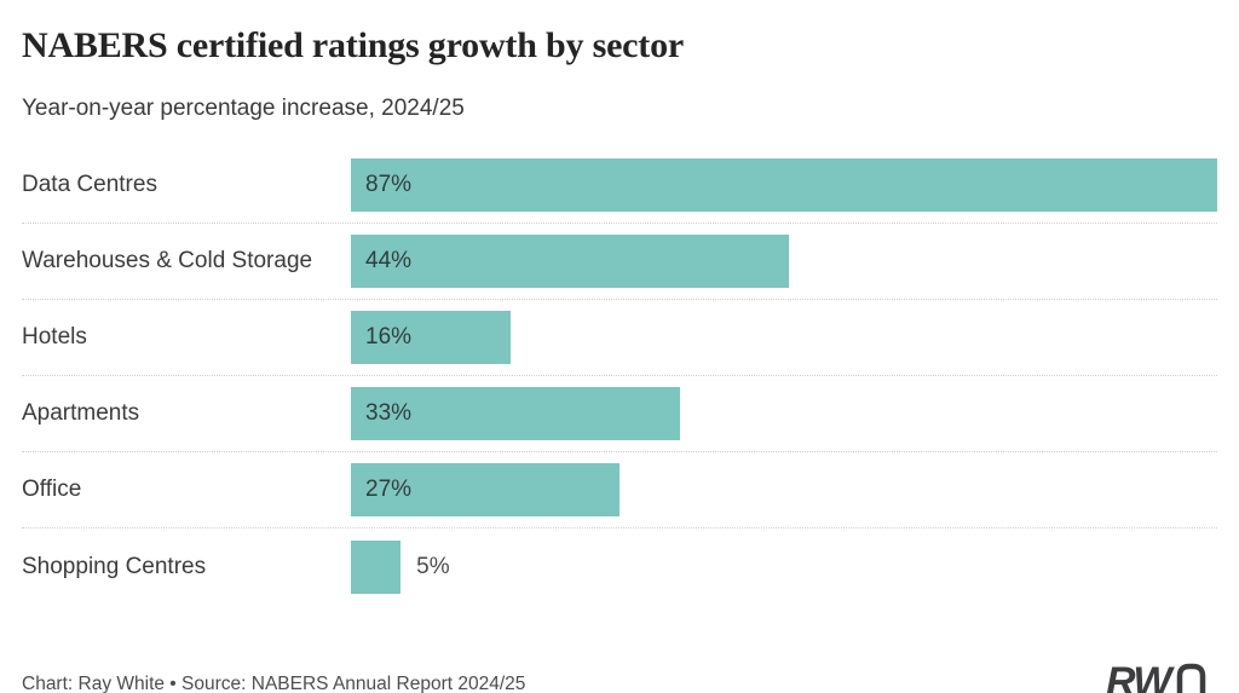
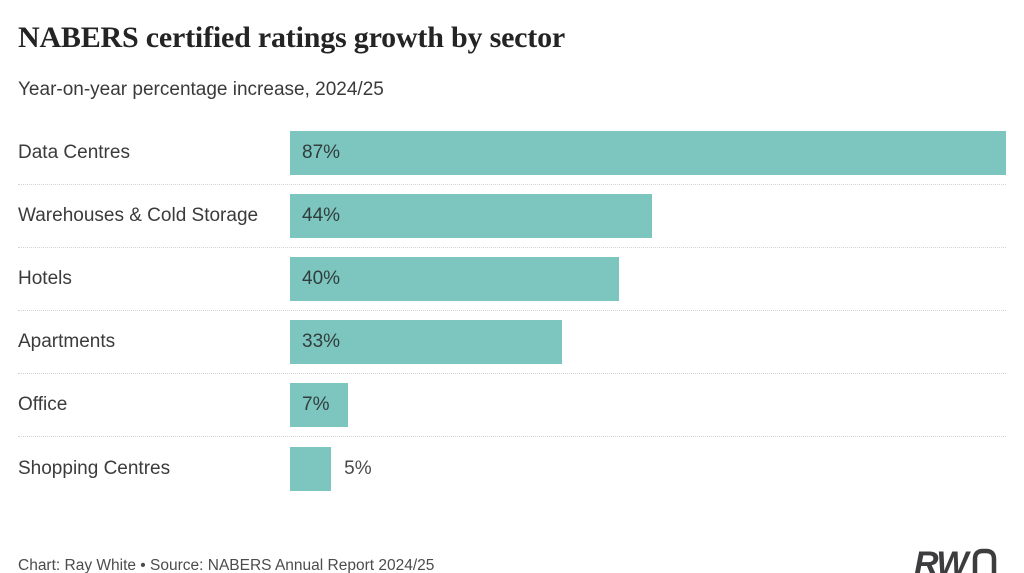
Hotels: 16% -> 40%
Office: 27% -> 7%
